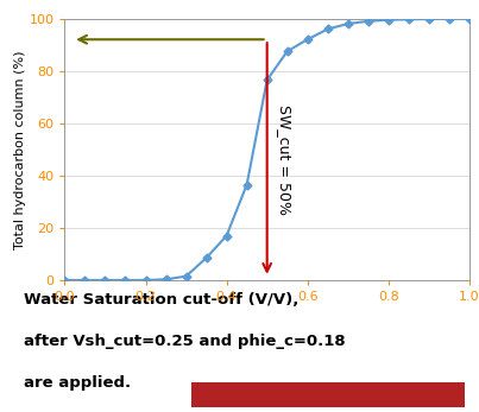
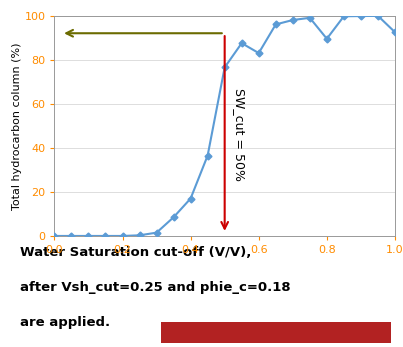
0.6: 92.0 -> 83.0
0.8: 99.5 -> 89.5
1.0: 100.0 -> 92.5
